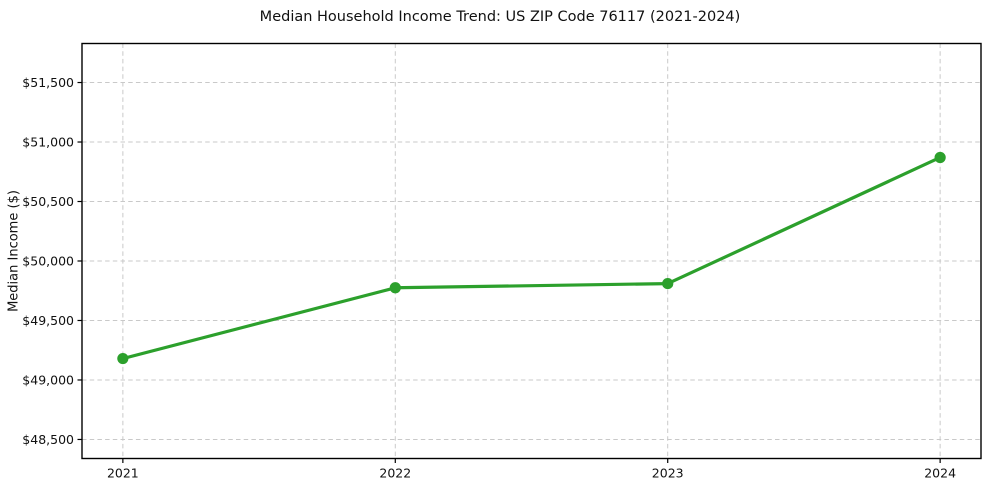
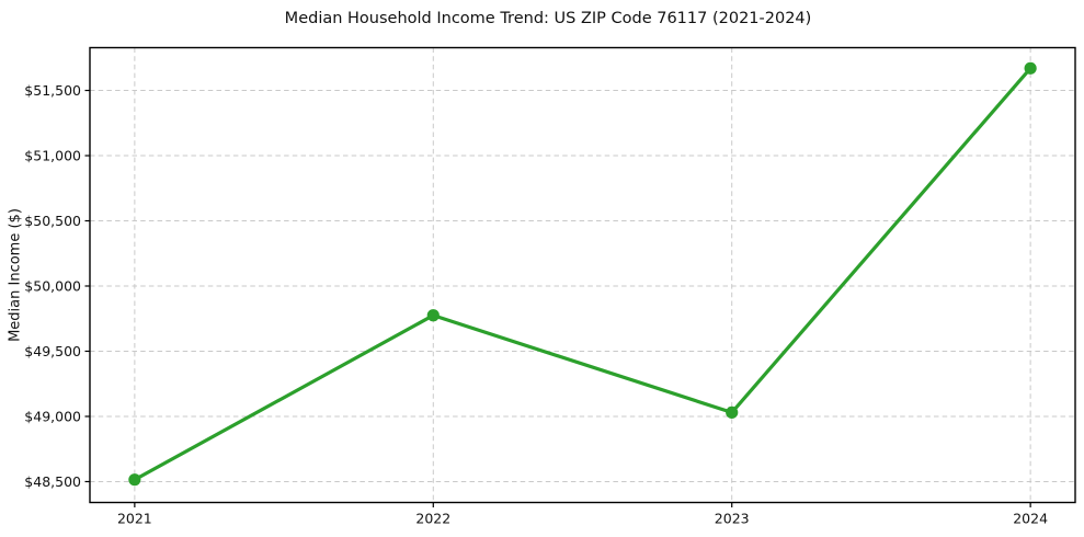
2021: $49180 -> $48520
2023: $49810 -> $49030
2024: $50870 -> $51670
